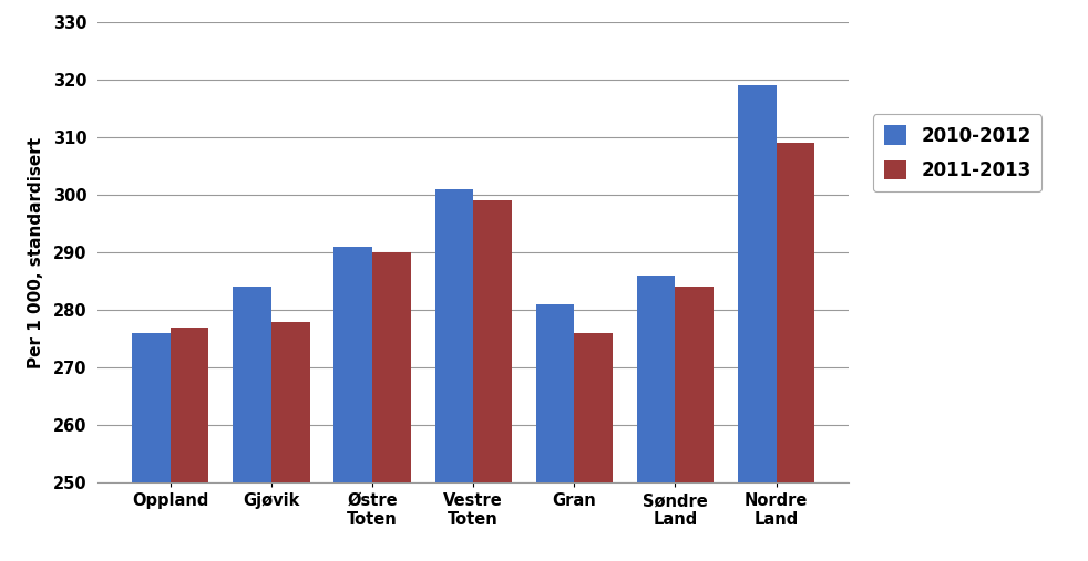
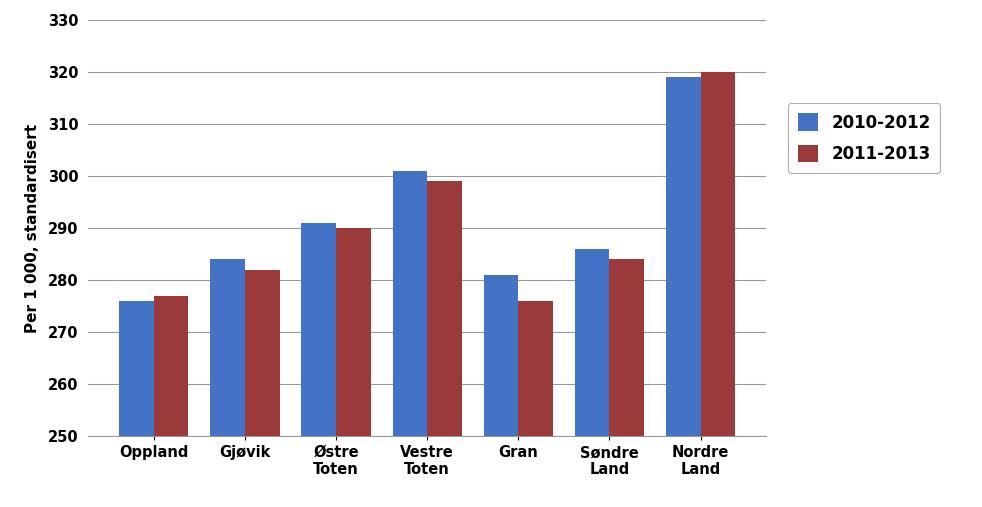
2011-2013/Gjøvik: 278 -> 282
2011-2013/Nordre Land: 309 -> 320
